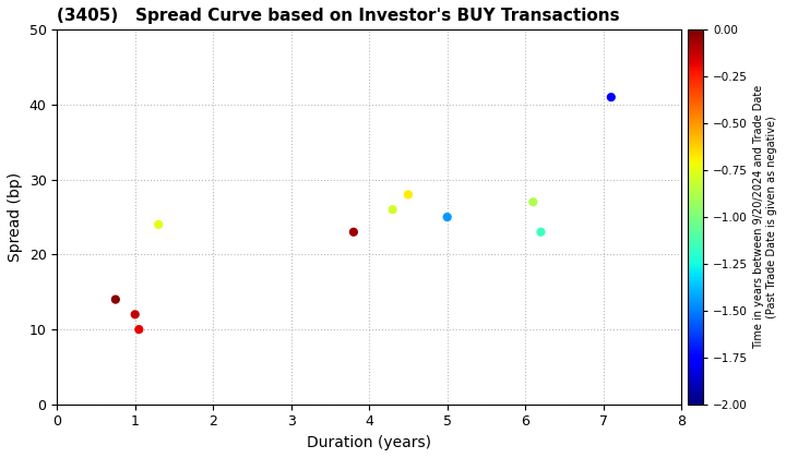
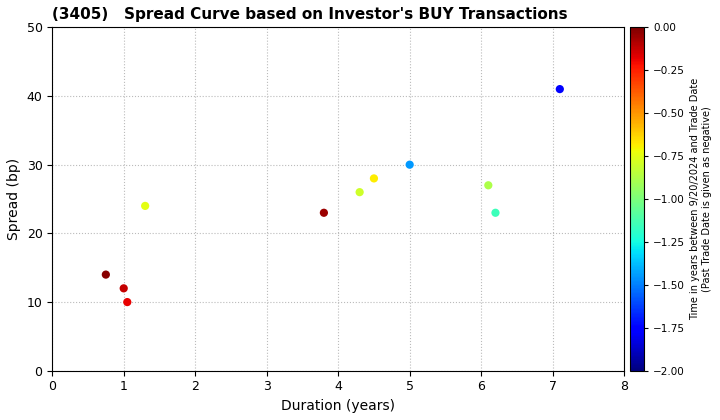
5: 25 -> 30
